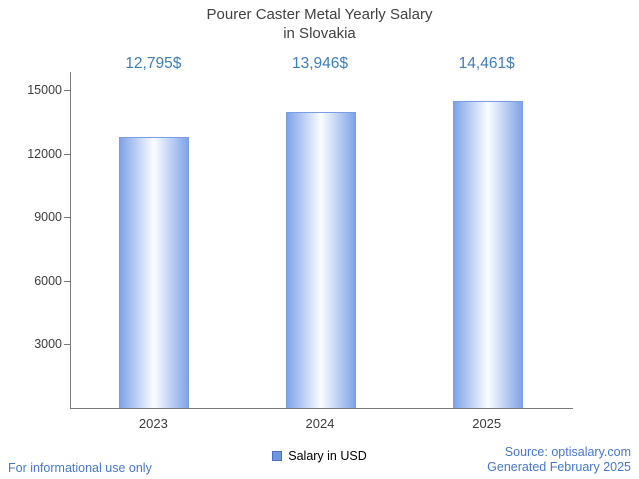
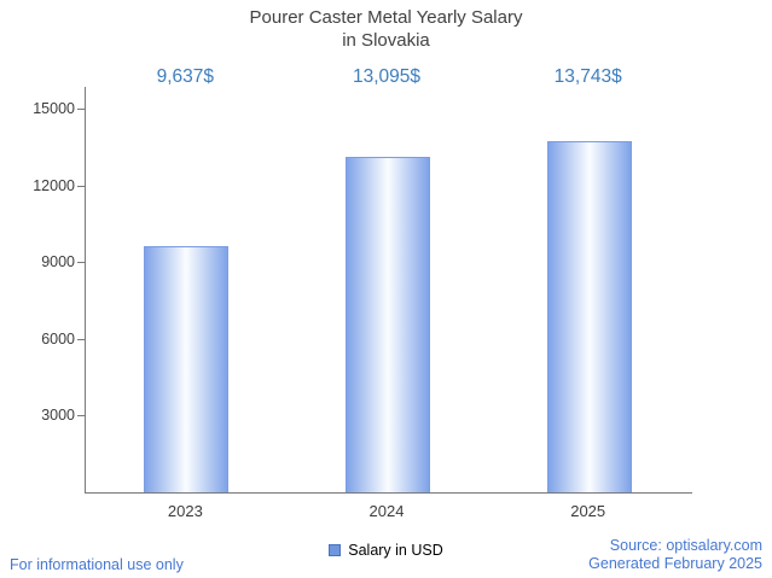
2023: 12,795 -> 9,637
2024: 13,946 -> 13,095
2025: 14,461 -> 13,743
